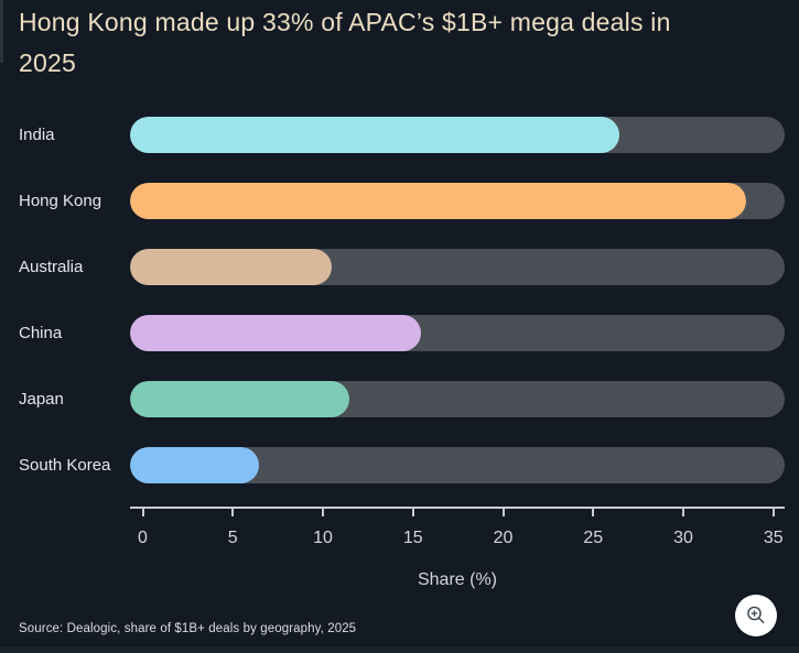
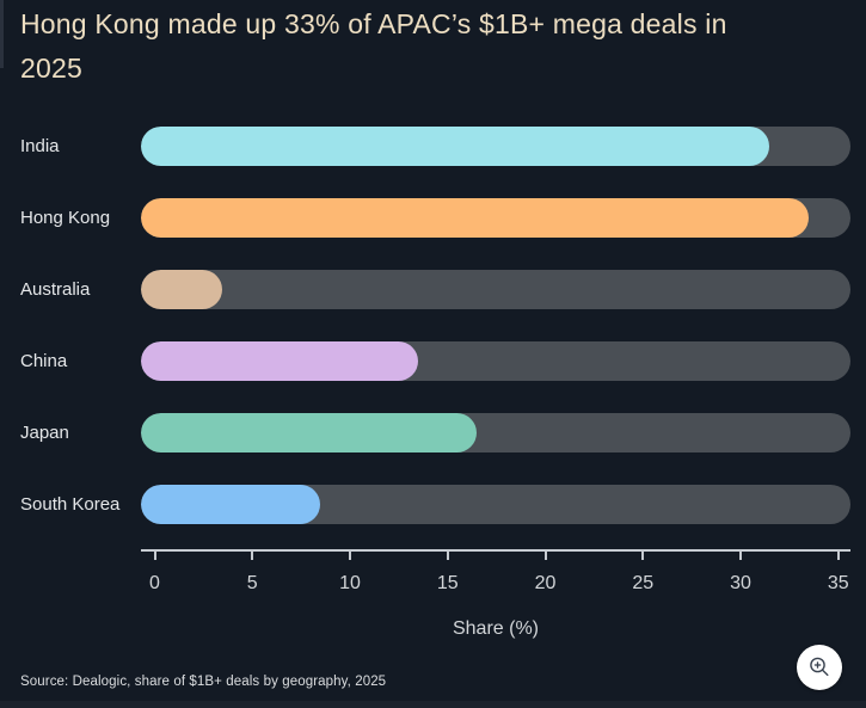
India: 26 -> 31
Australia: 10 -> 3
China: 15 -> 13
Japan: 11 -> 16
South Korea: 6 -> 8
